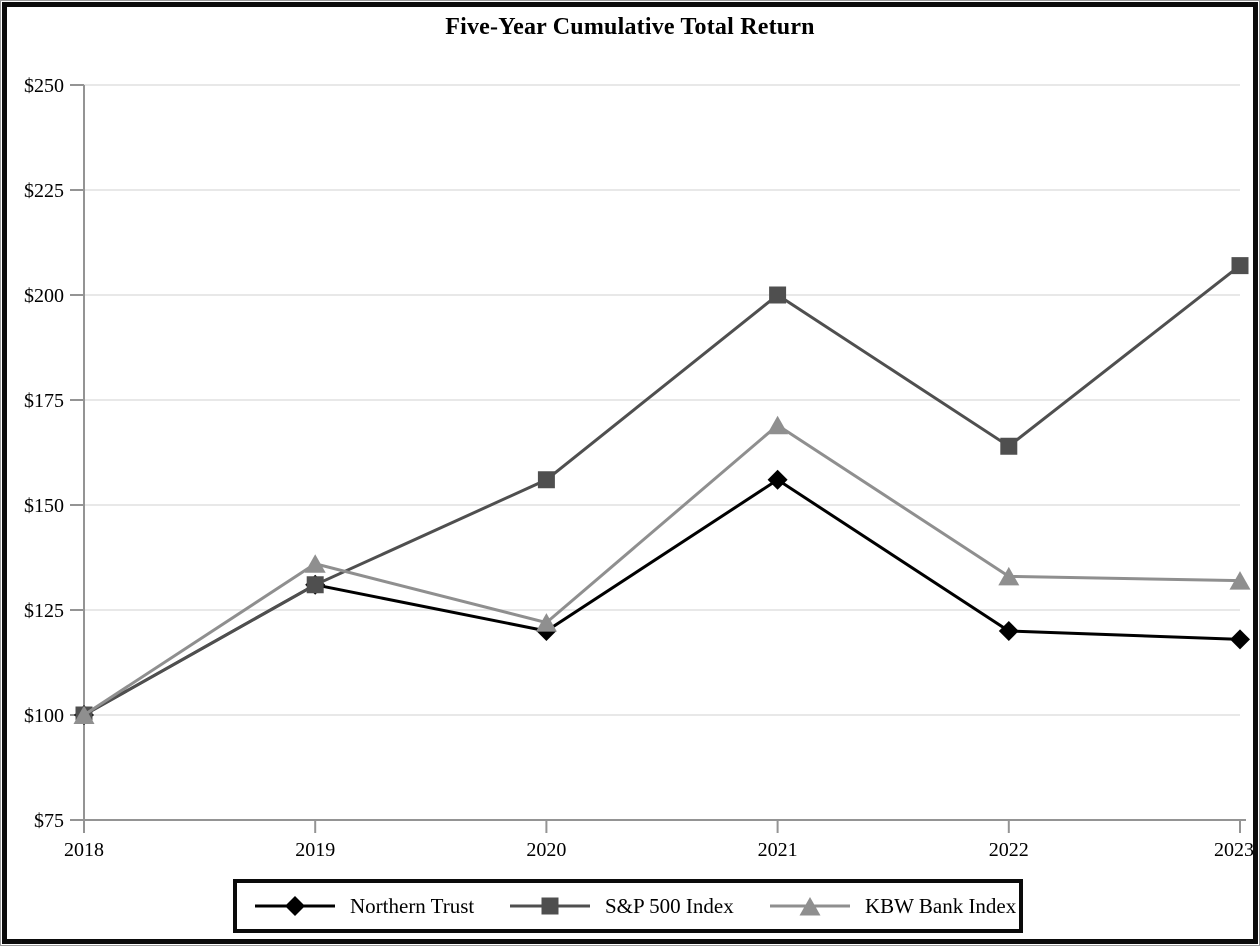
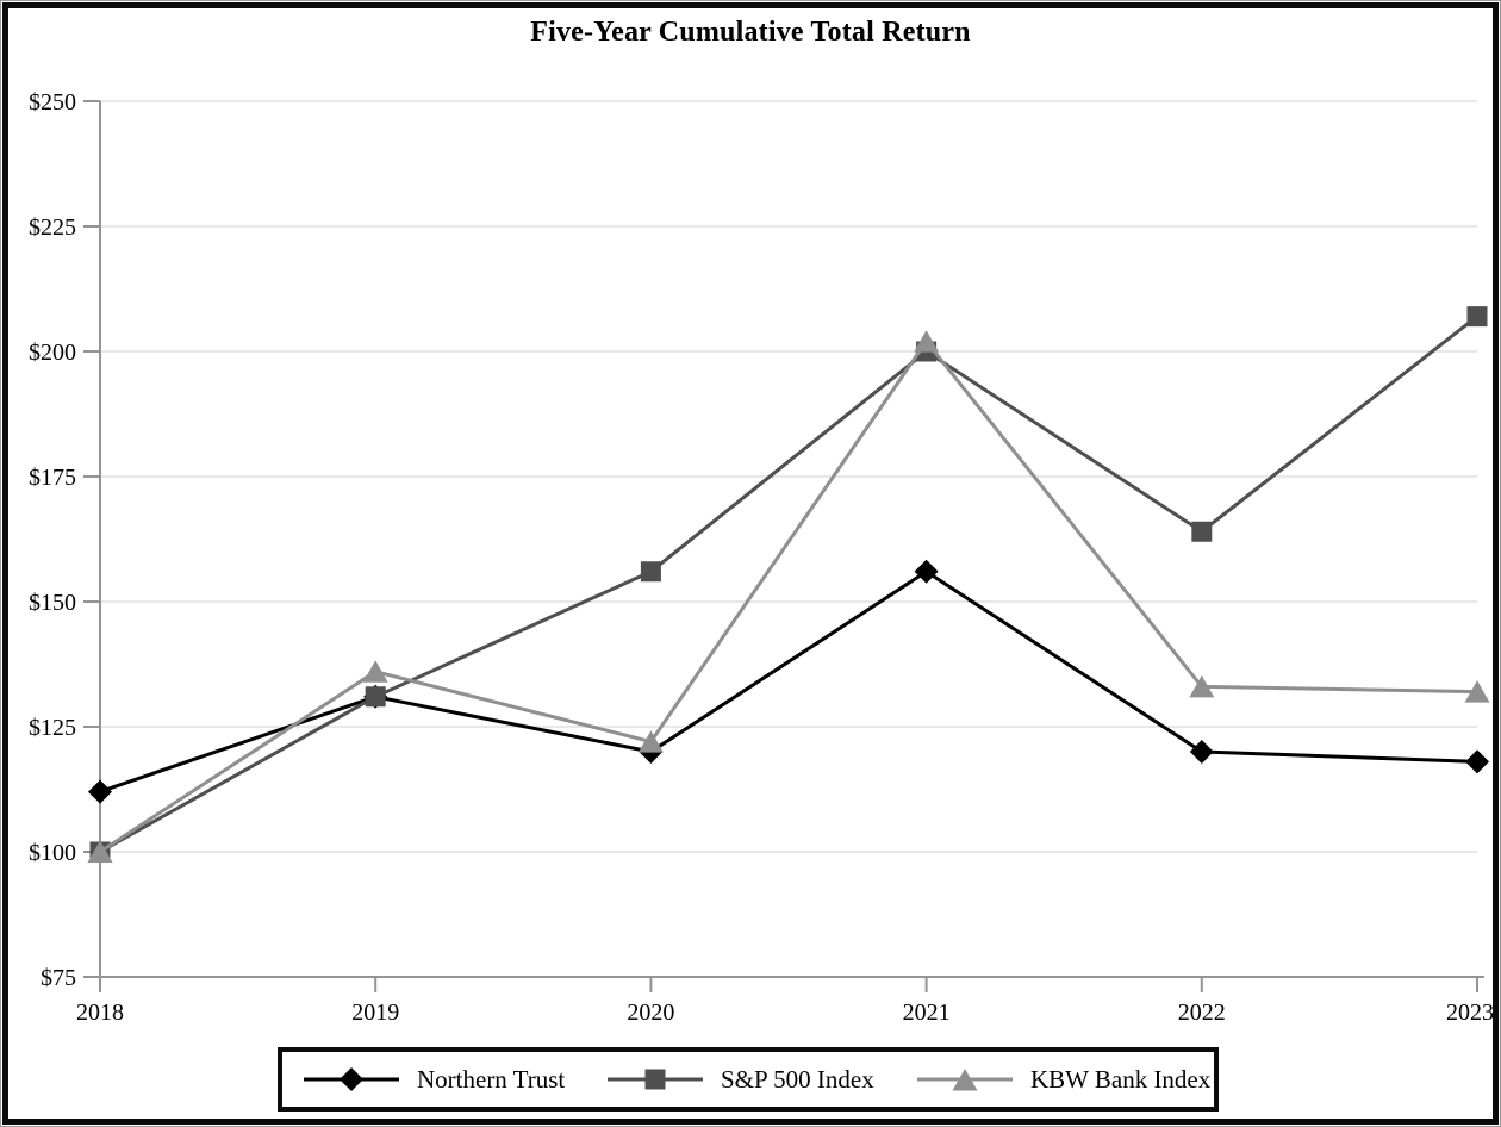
Northern Trust/2018: $100 -> $112
KBW Bank Index/2021: $169 -> $202
